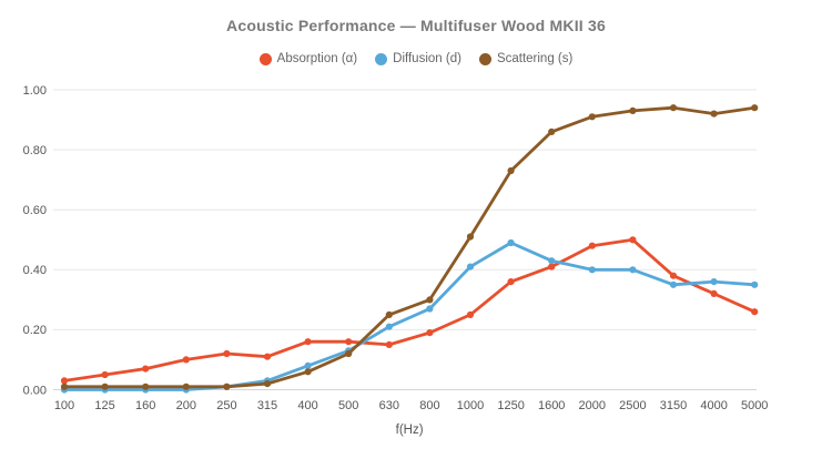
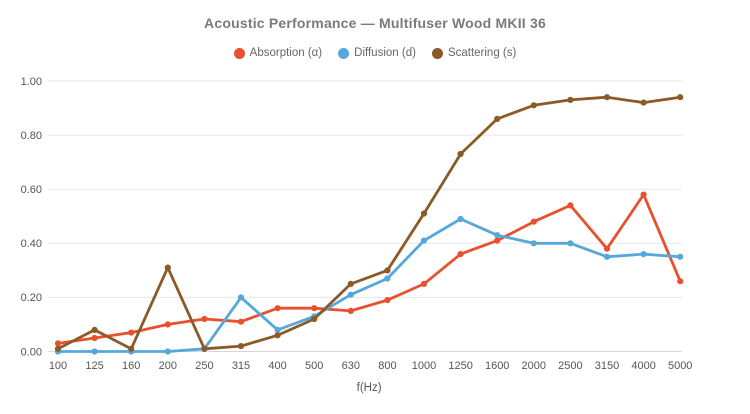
Scattering (s)/125: 0.01 -> 0.08
Scattering (s)/200: 0.01 -> 0.31
Diffusion (d)/315: 0.03 -> 0.20
Absorption (α)/2500: 0.50 -> 0.54
Absorption (α)/4000: 0.32 -> 0.58
